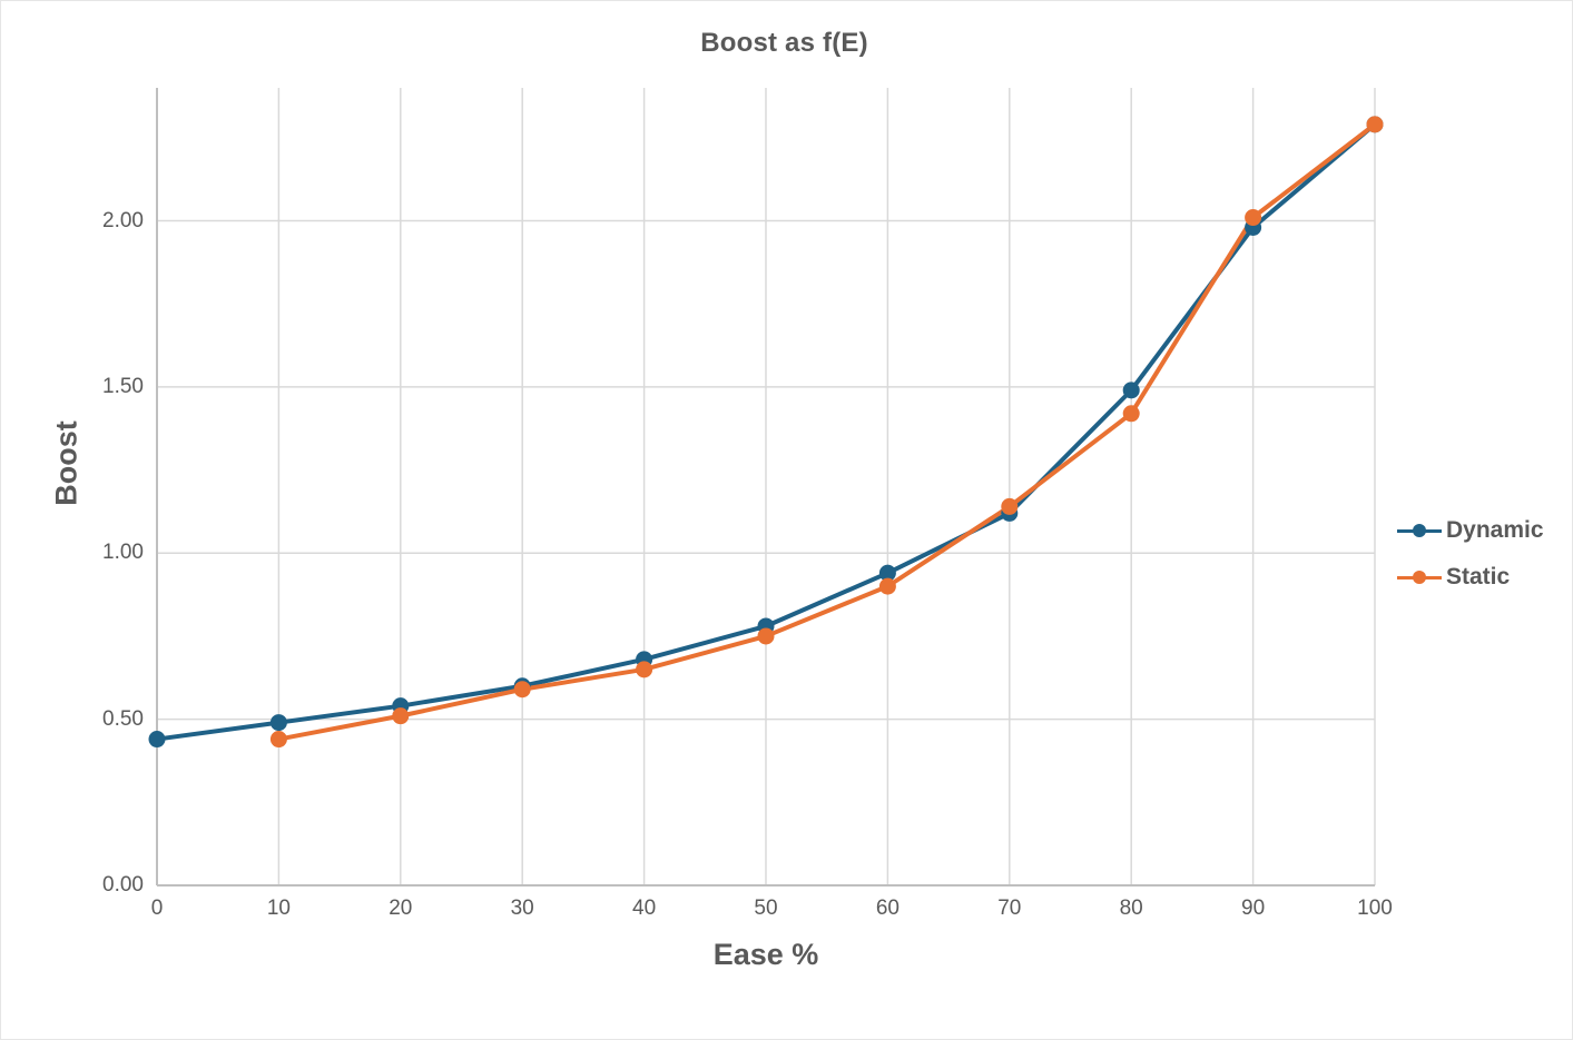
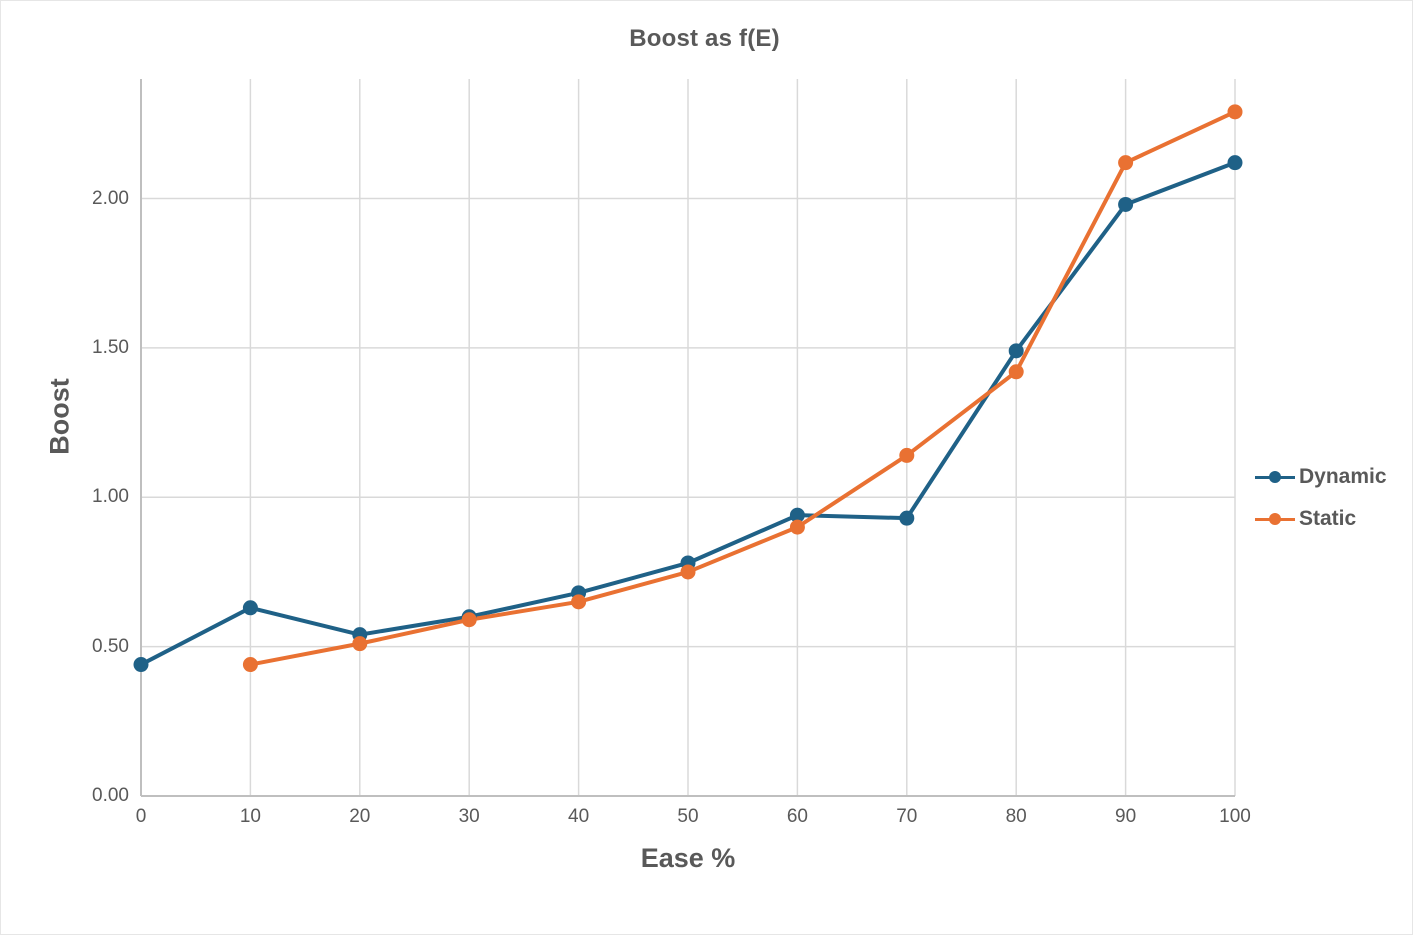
Dynamic/10: 0.49 -> 0.63
Dynamic/70: 1.12 -> 0.93
Static/90: 2.01 -> 2.12
Dynamic/100: 2.29 -> 2.12
